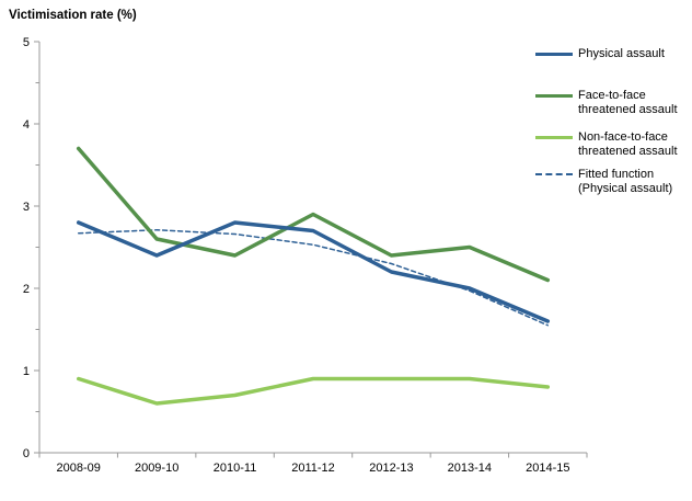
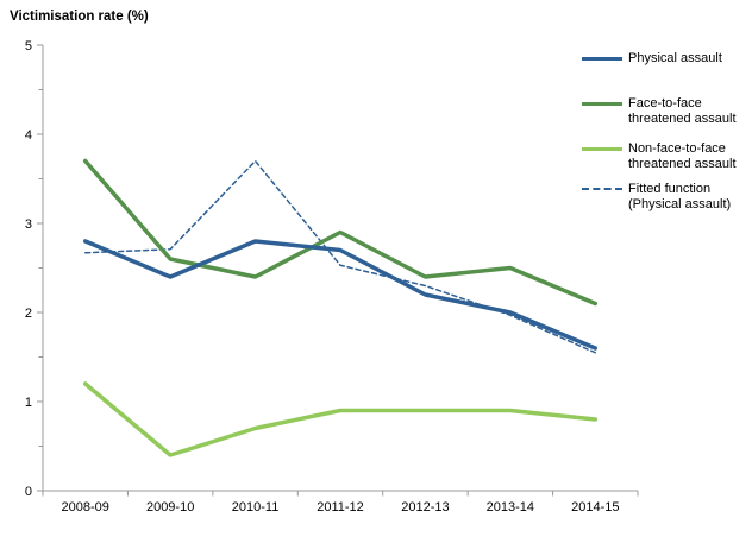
Non-face-to-face threatened assault/2008-09: 0.9 -> 1.2
Non-face-to-face threatened assault/2009-10: 0.6 -> 0.4
Fitted function (Physical assault)/2010-11: 2.7 -> 3.7
